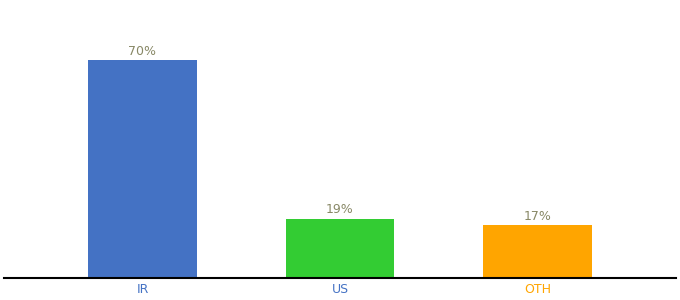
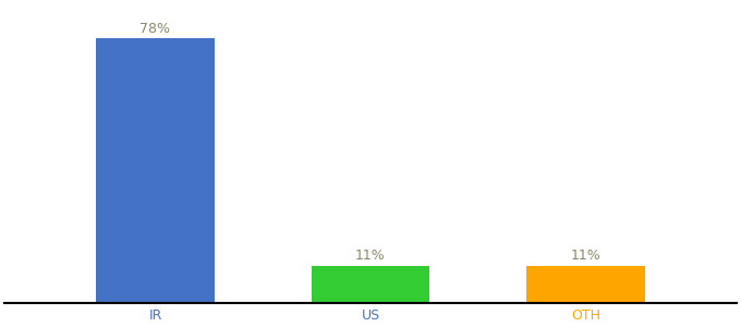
IR: 70% -> 78%
US: 19% -> 11%
OTH: 17% -> 11%
